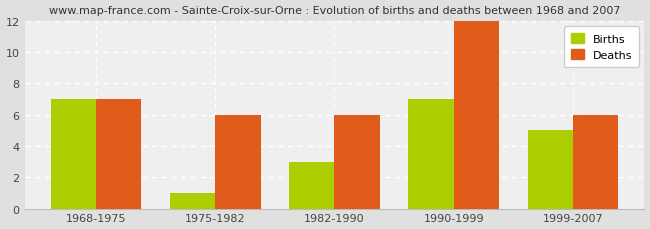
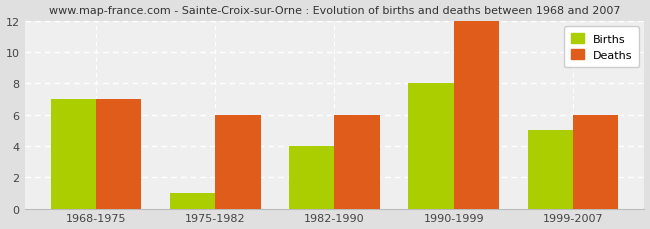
Births/1982-1990: 3 -> 4
Births/1990-1999: 7 -> 8
